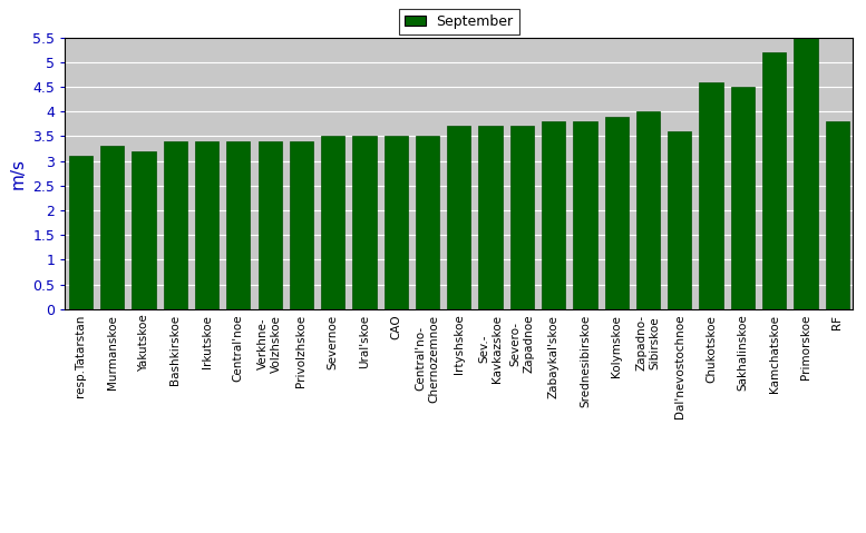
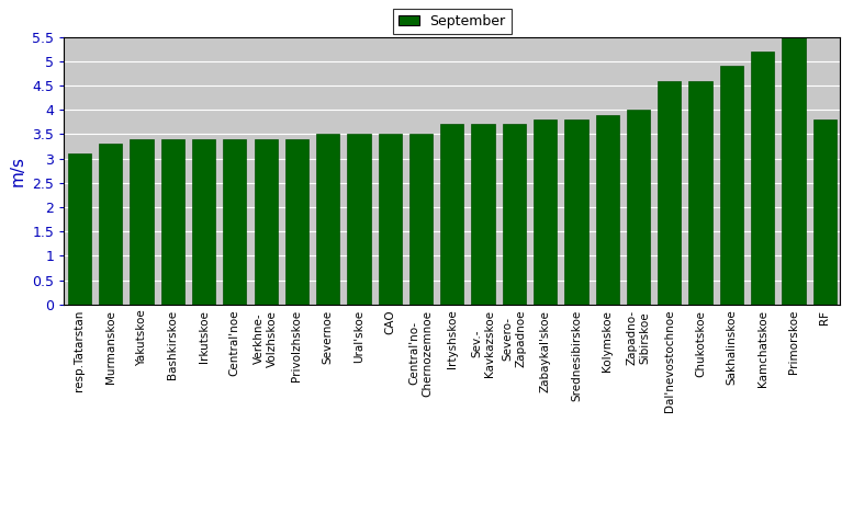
Yakutskoe: 3.2 -> 3.4
Dal'nevostochnoe: 3.6 -> 4.6
Sakhalinskoe: 4.5 -> 4.9
